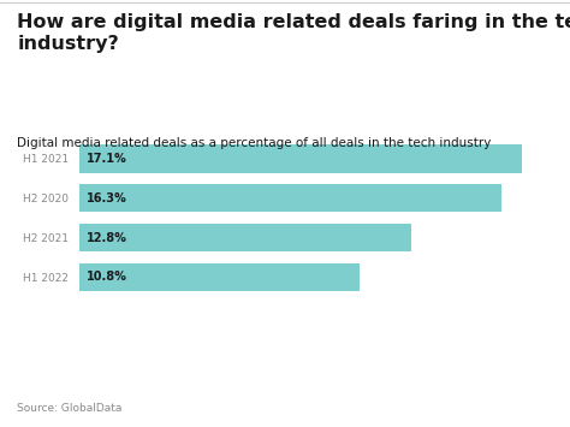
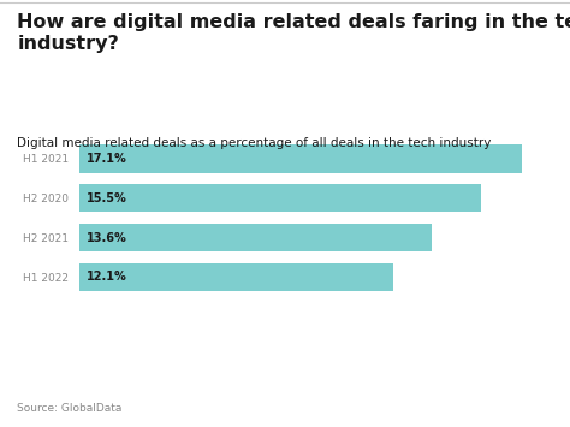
H2 2020: 16.3% -> 15.5%
H2 2021: 12.8% -> 13.6%
H1 2022: 10.8% -> 12.1%
